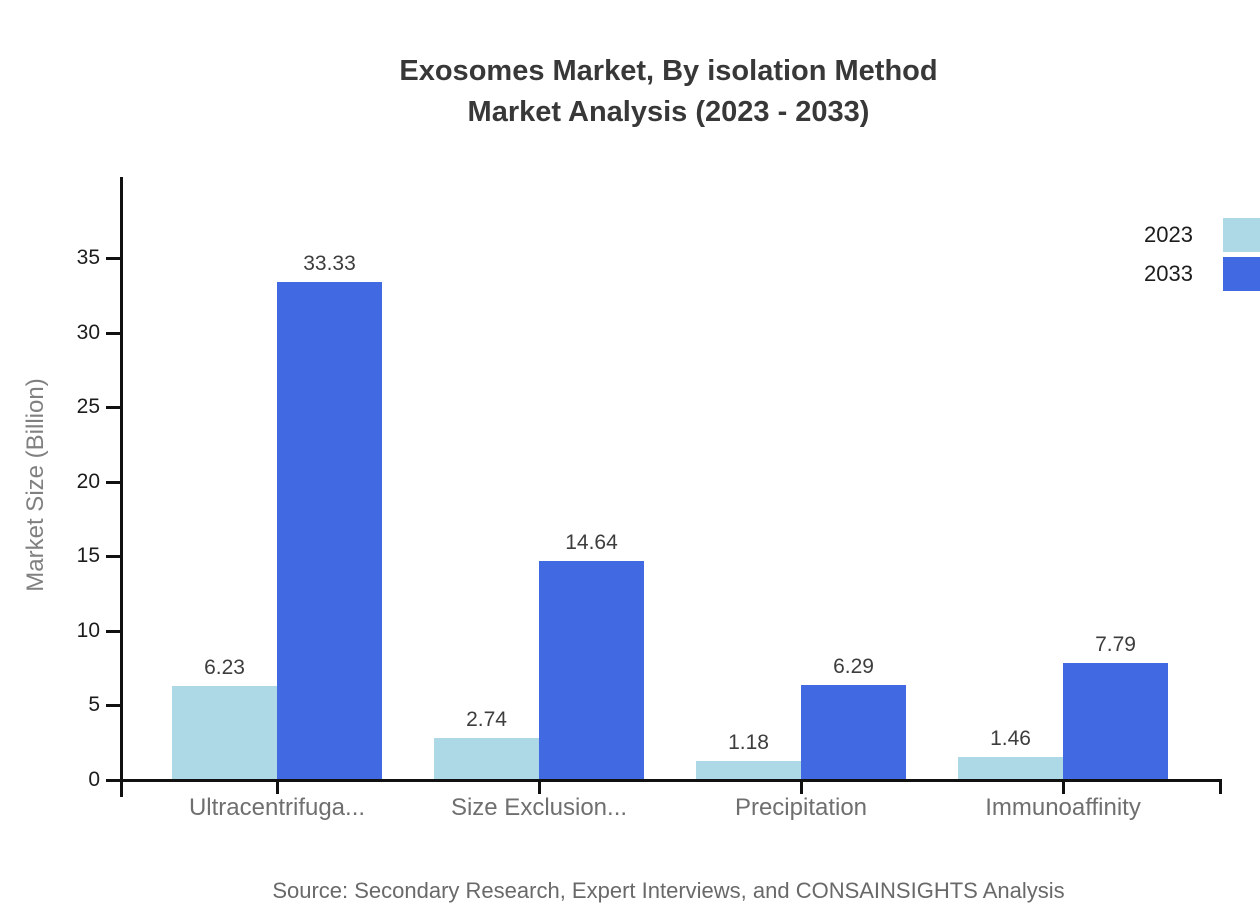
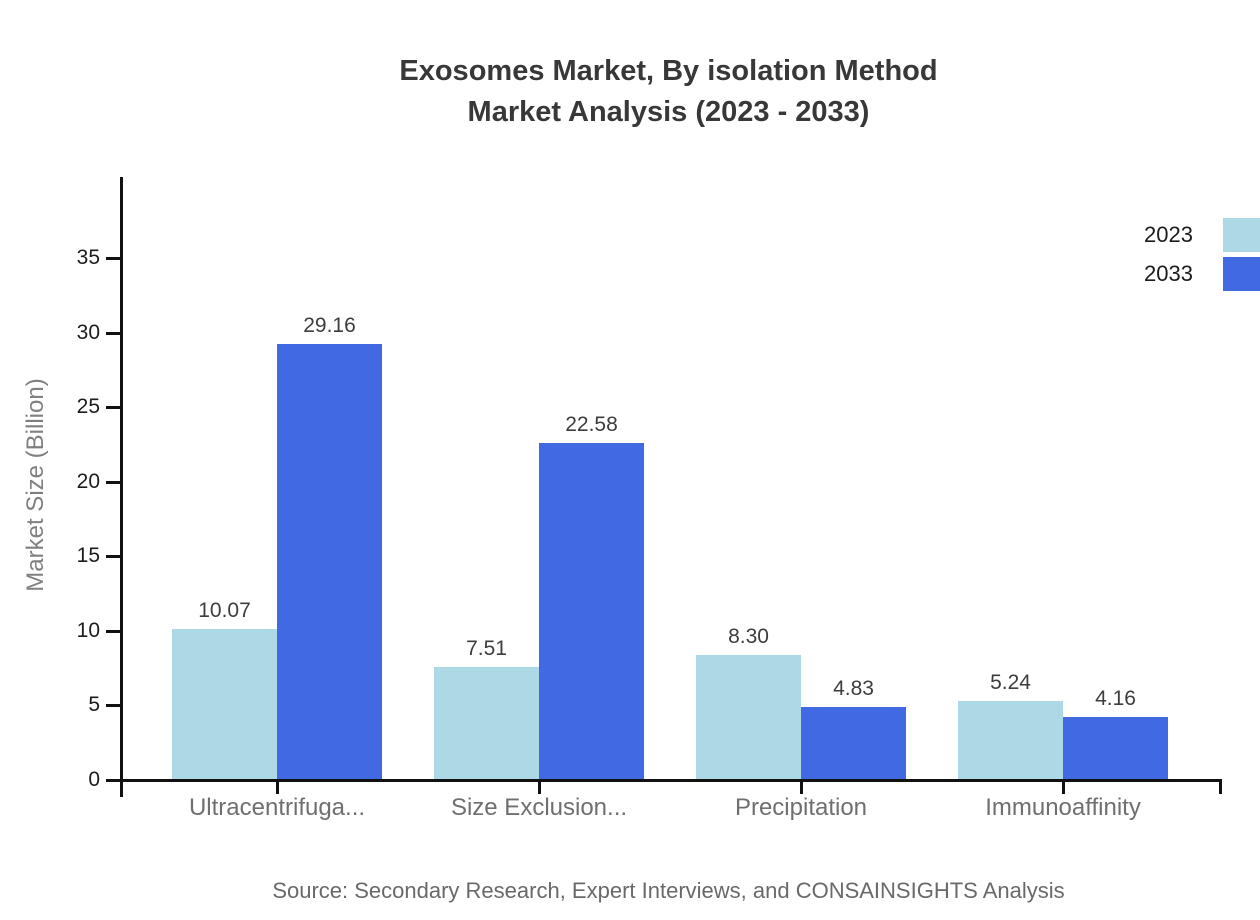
2023/Ultracentrifuga...: 6.23 -> 10.07
2033/Ultracentrifuga...: 33.33 -> 29.16
2023/Size Exclusion...: 2.74 -> 7.51
2033/Size Exclusion...: 14.64 -> 22.58
2023/Precipitation: 1.18 -> 8.30
2033/Precipitation: 6.29 -> 4.83
2023/Immunoaffinity: 1.46 -> 5.24
2033/Immunoaffinity: 7.79 -> 4.16
